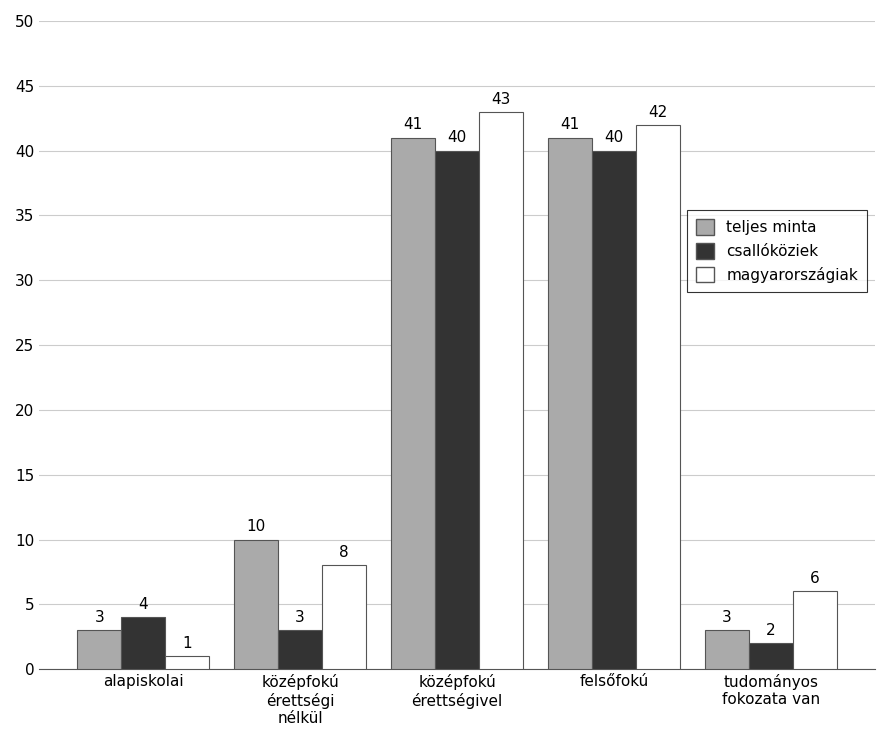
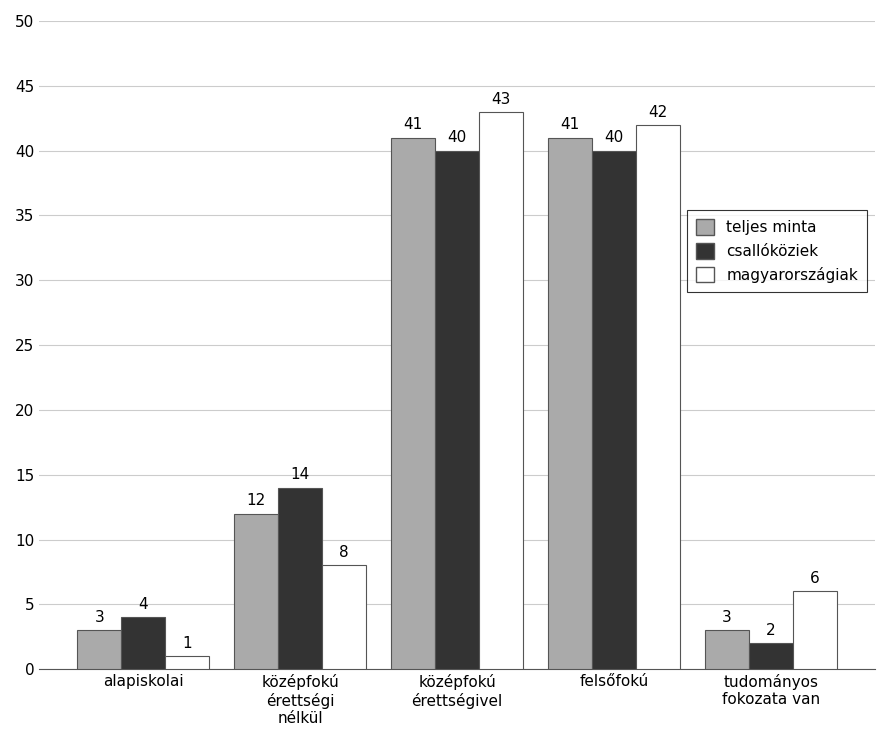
teljes minta/középfokú érettségi nélkül: 10 -> 12
csallóköziek/középfokú érettségi nélkül: 3 -> 14
